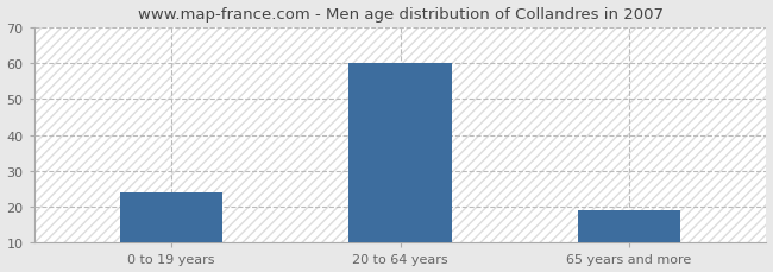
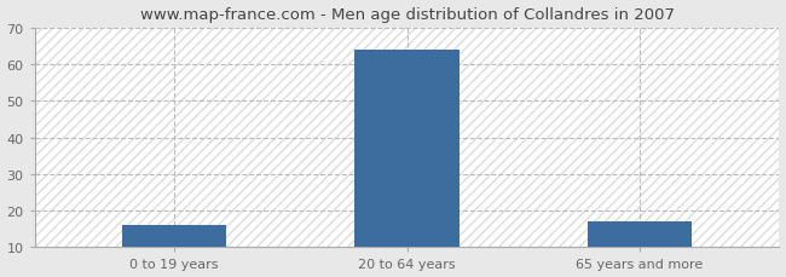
0 to 19 years: 24 -> 16
20 to 64 years: 60 -> 64
65 years and more: 19 -> 17
